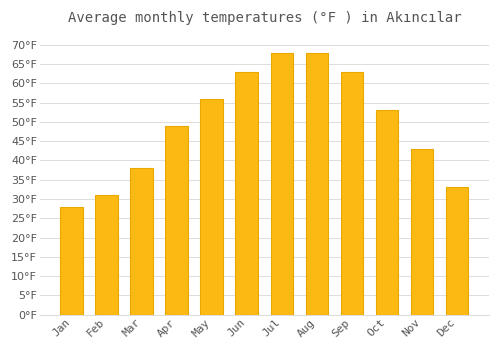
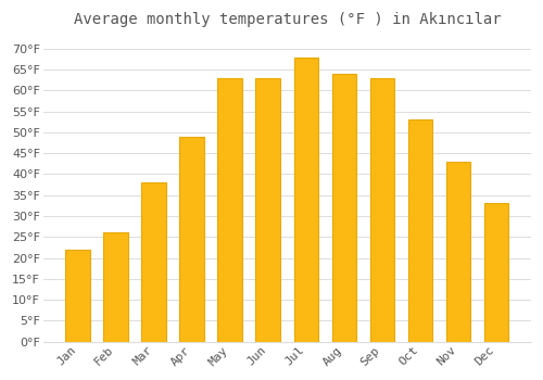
Jan: 28°F -> 22°F
Feb: 31°F -> 26°F
May: 56°F -> 63°F
Aug: 68°F -> 64°F
